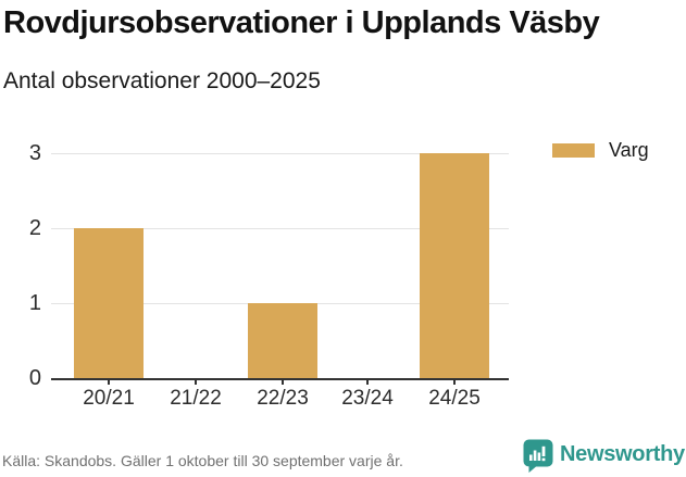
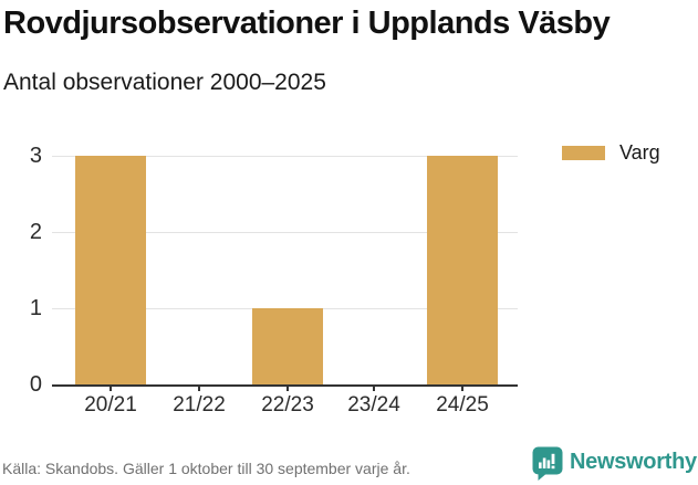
20/21: 2 -> 3
